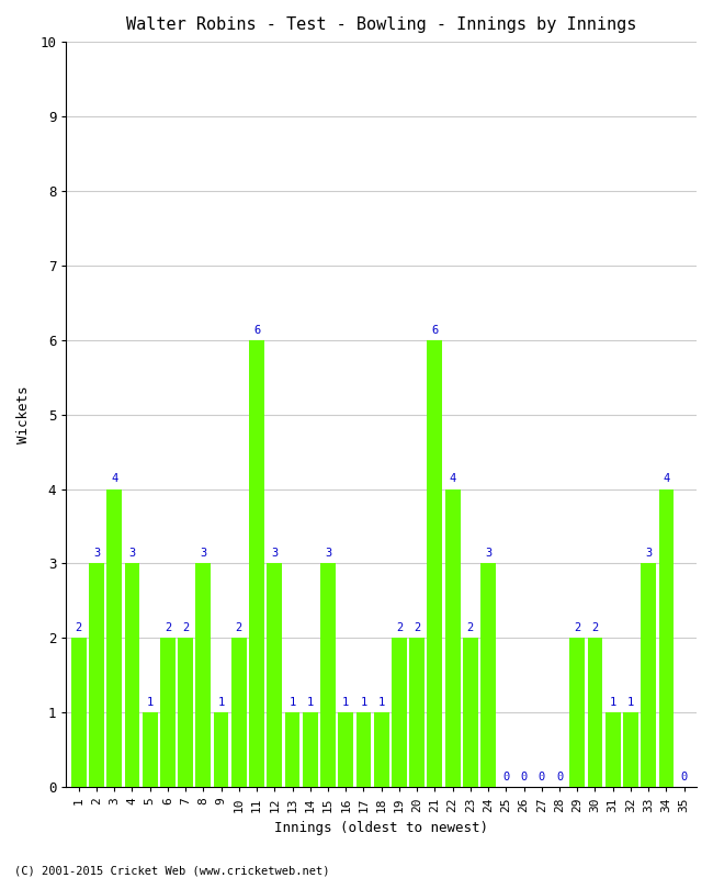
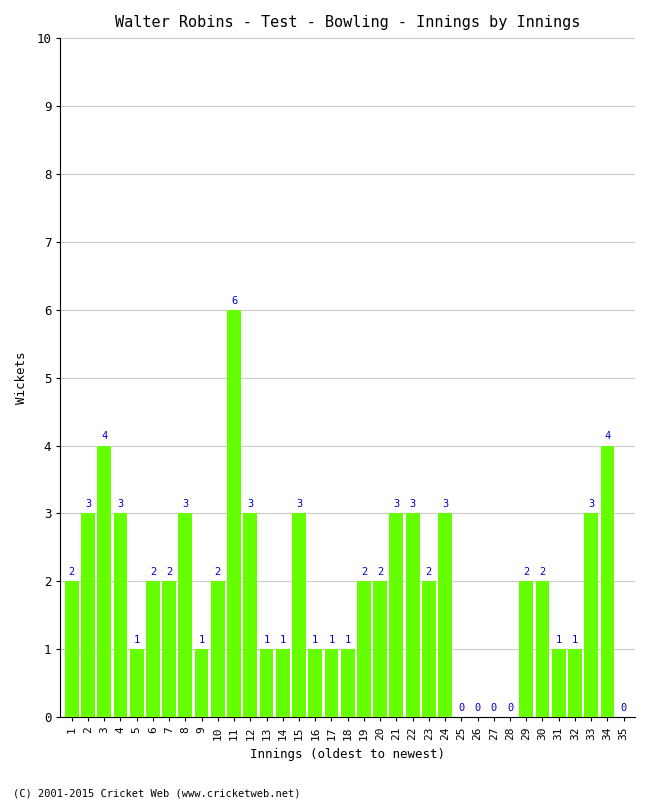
21: 6 -> 3
22: 4 -> 3
